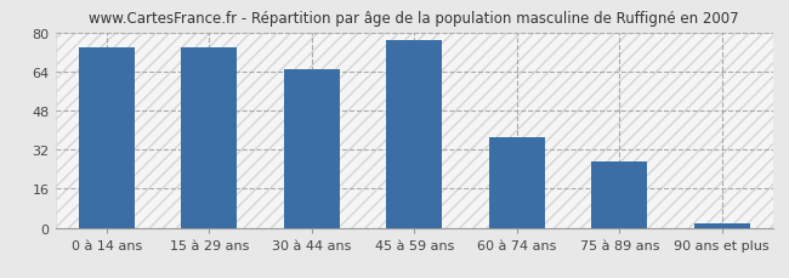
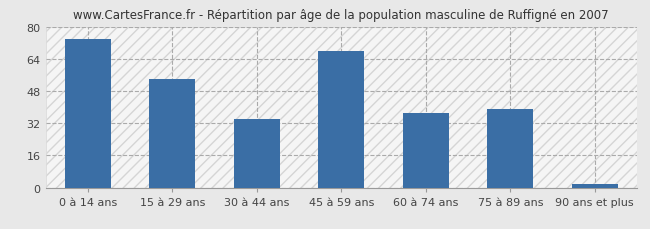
15 à 29 ans: 74 -> 54
30 à 44 ans: 65 -> 34
45 à 59 ans: 77 -> 68
75 à 89 ans: 27 -> 39
